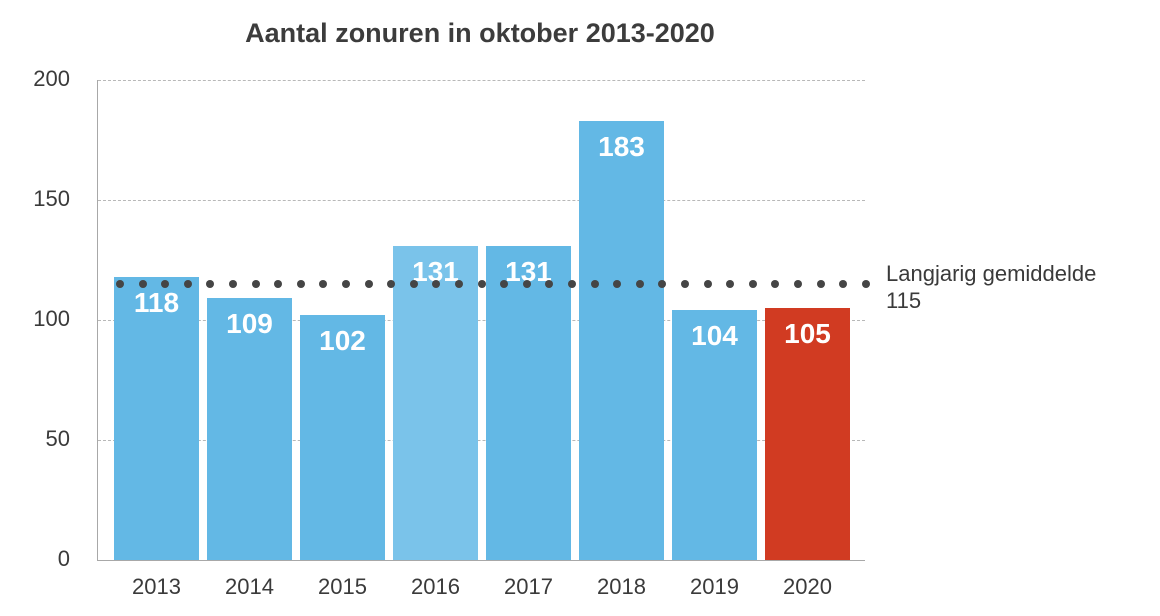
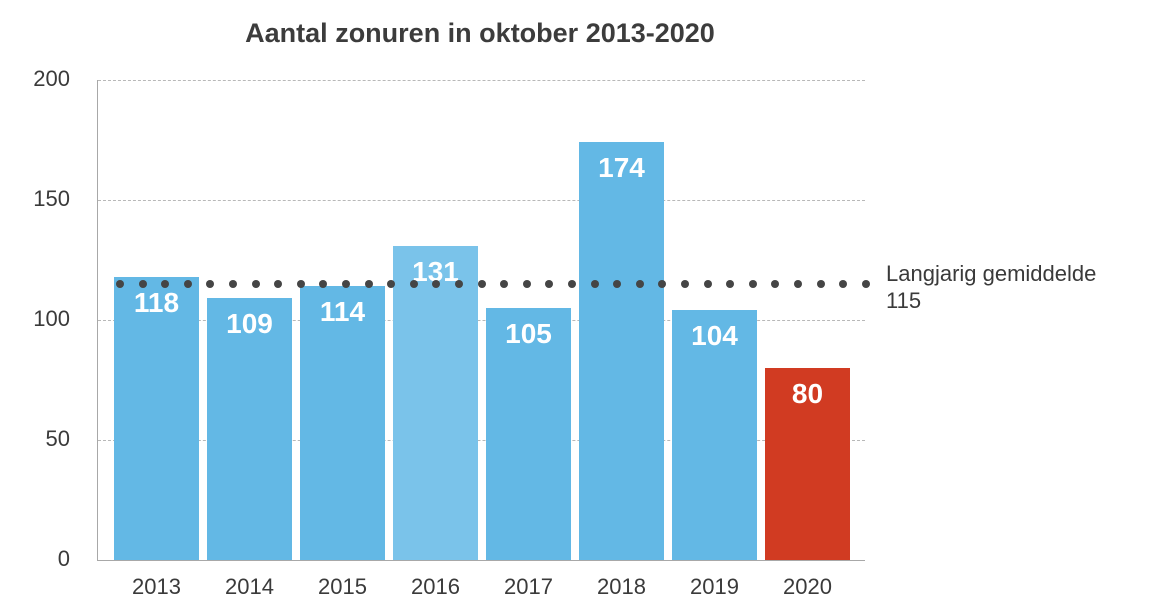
2015: 102 -> 114
2017: 131 -> 105
2018: 183 -> 174
2020: 105 -> 80
